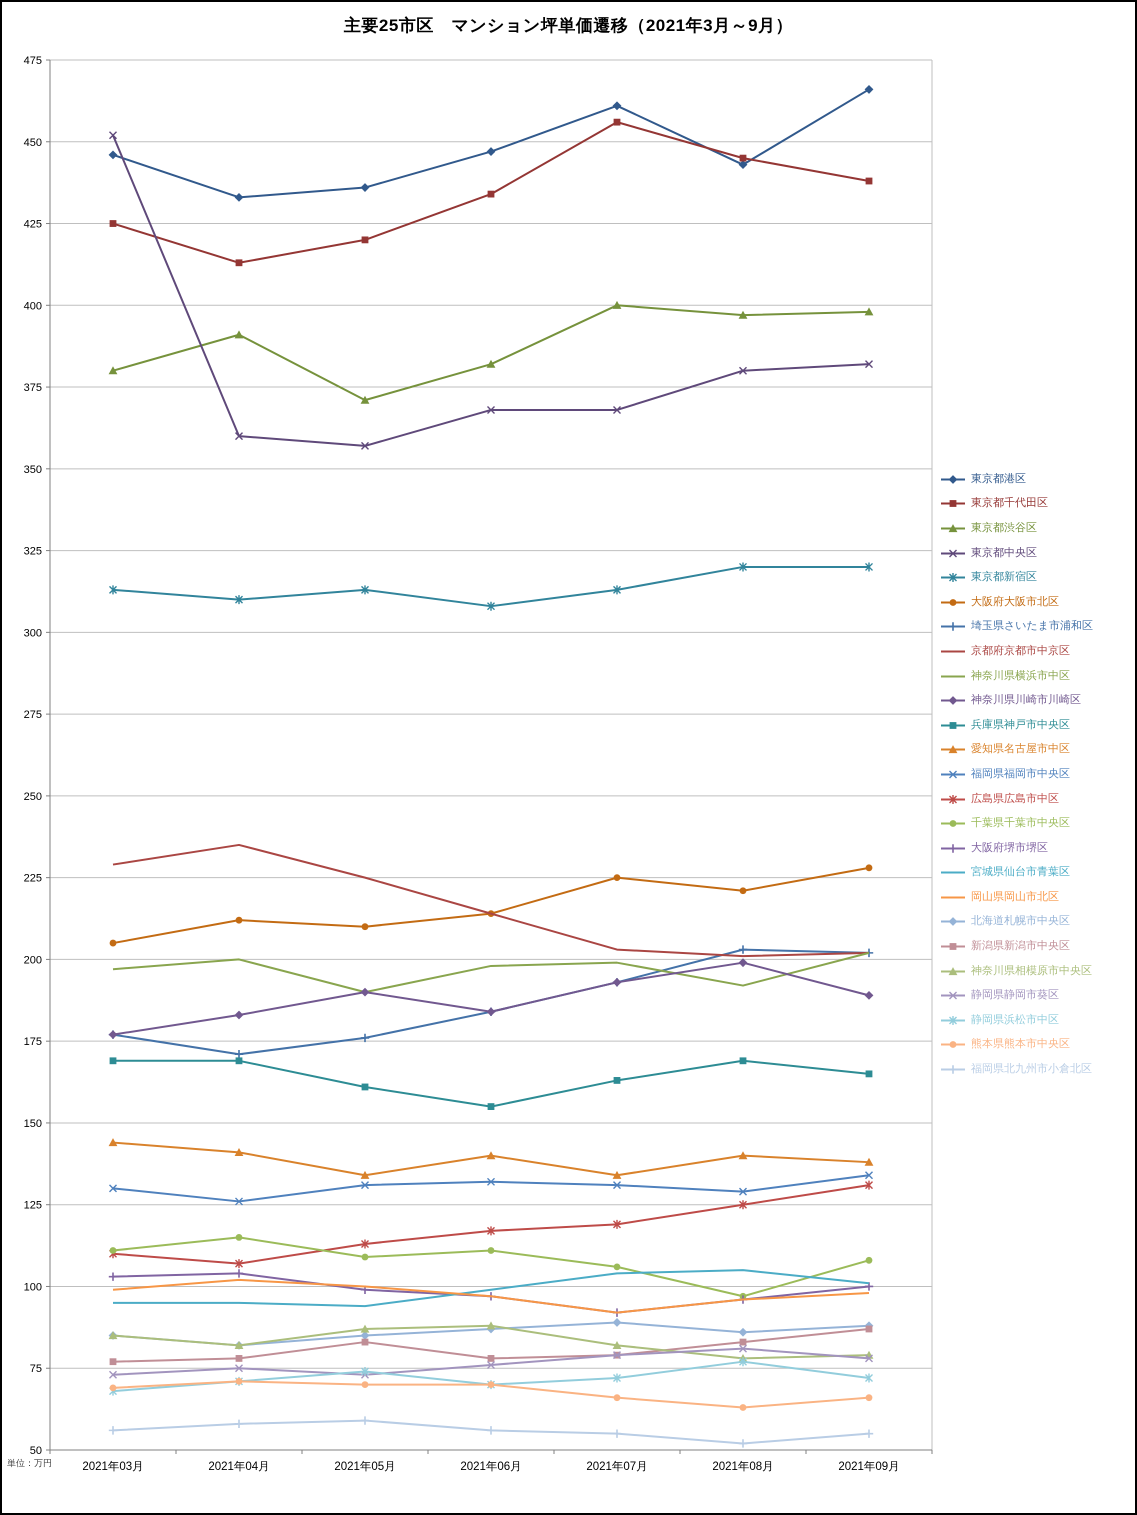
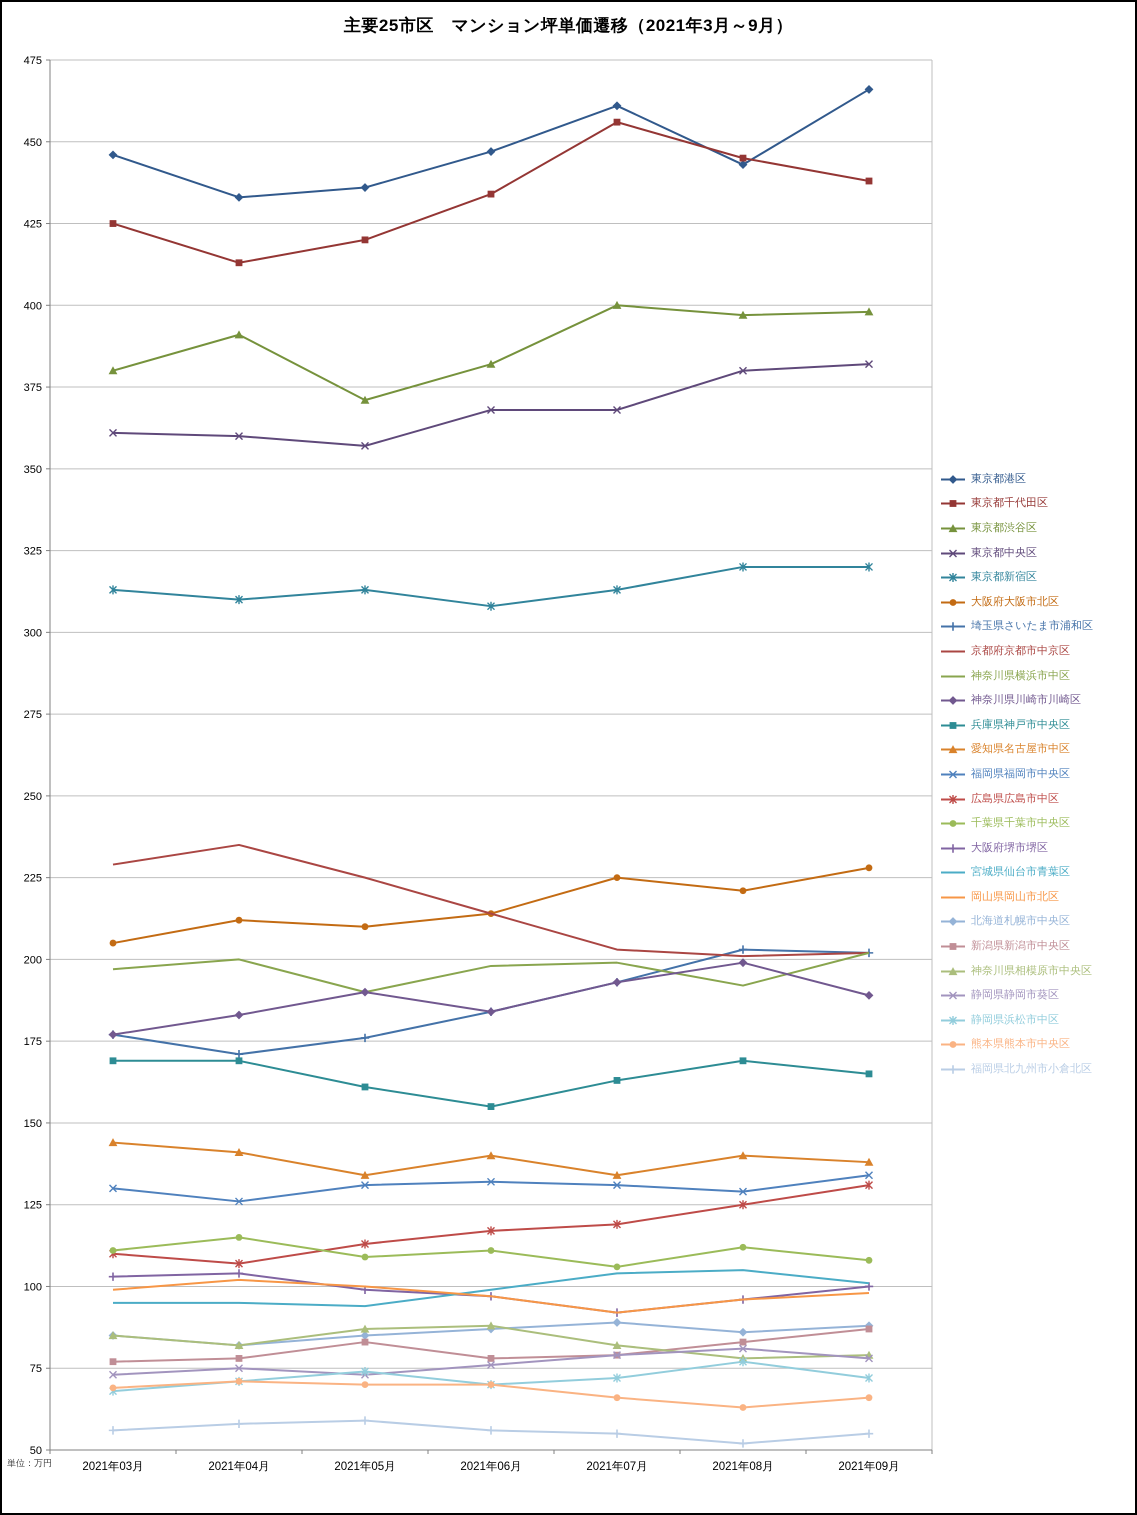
東京都中央区/2021年03月: 452 -> 361
千葉県千葉市中央区/2021年08月: 97 -> 112
